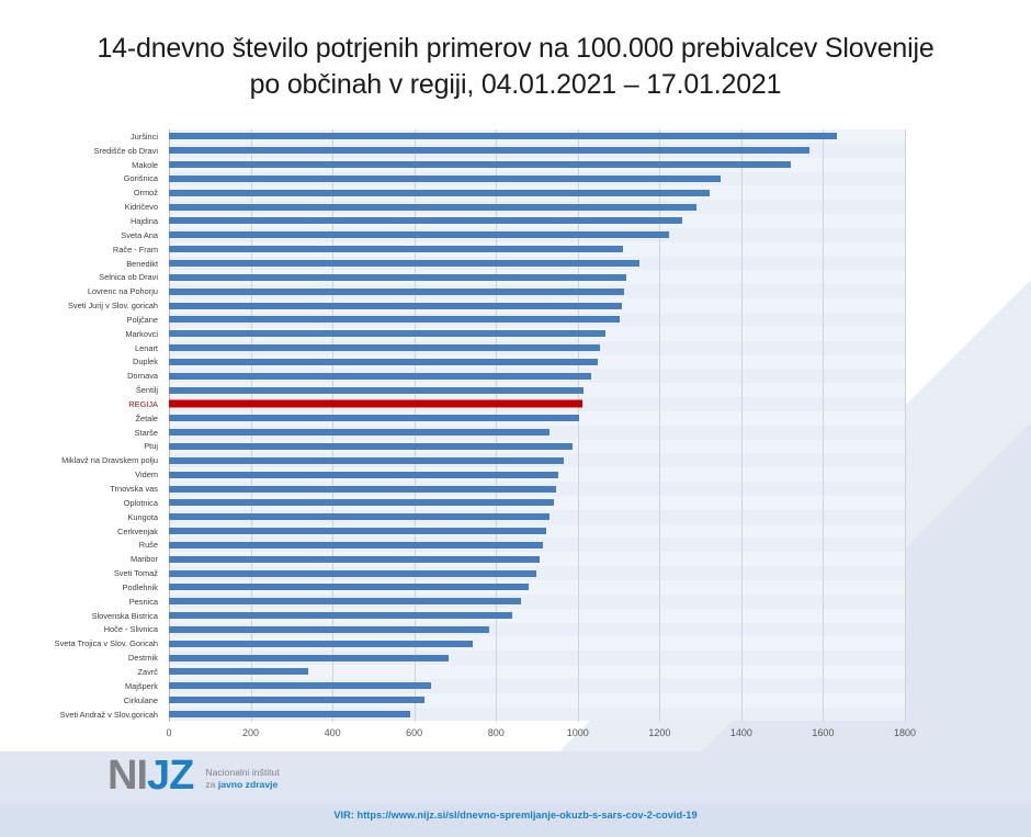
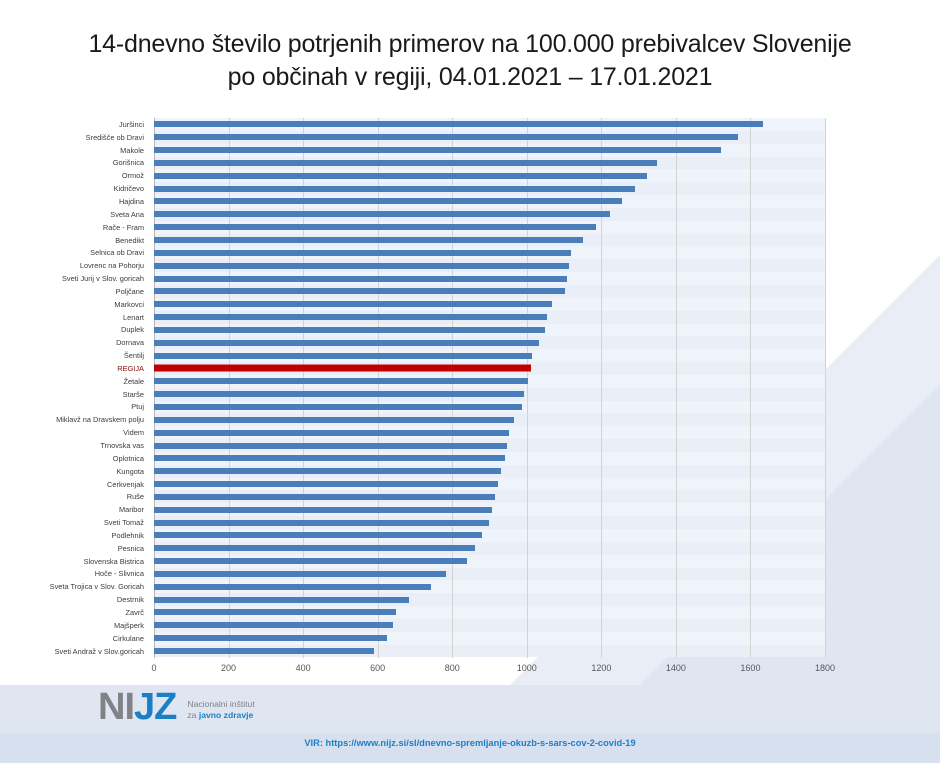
Rače - Fram: 1110 -> 1180
Starše: 930 -> 990
Zavrč: 340 -> 650
